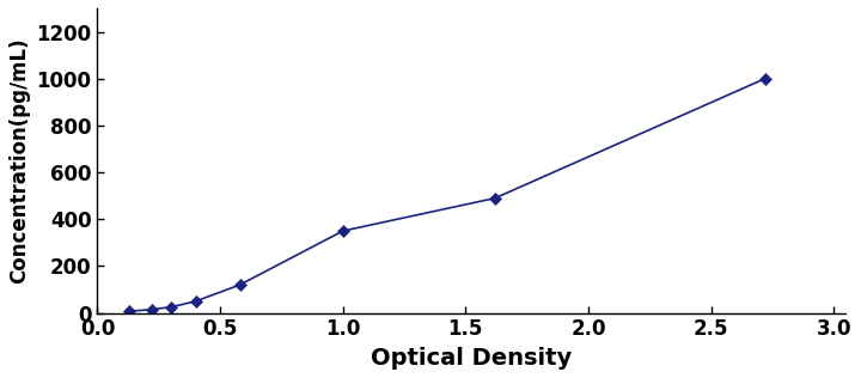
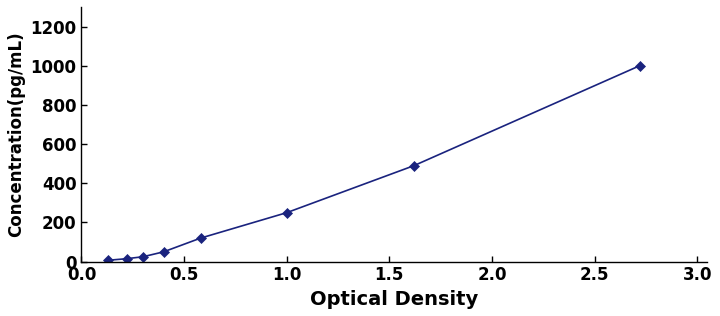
1.0: 350 -> 250
